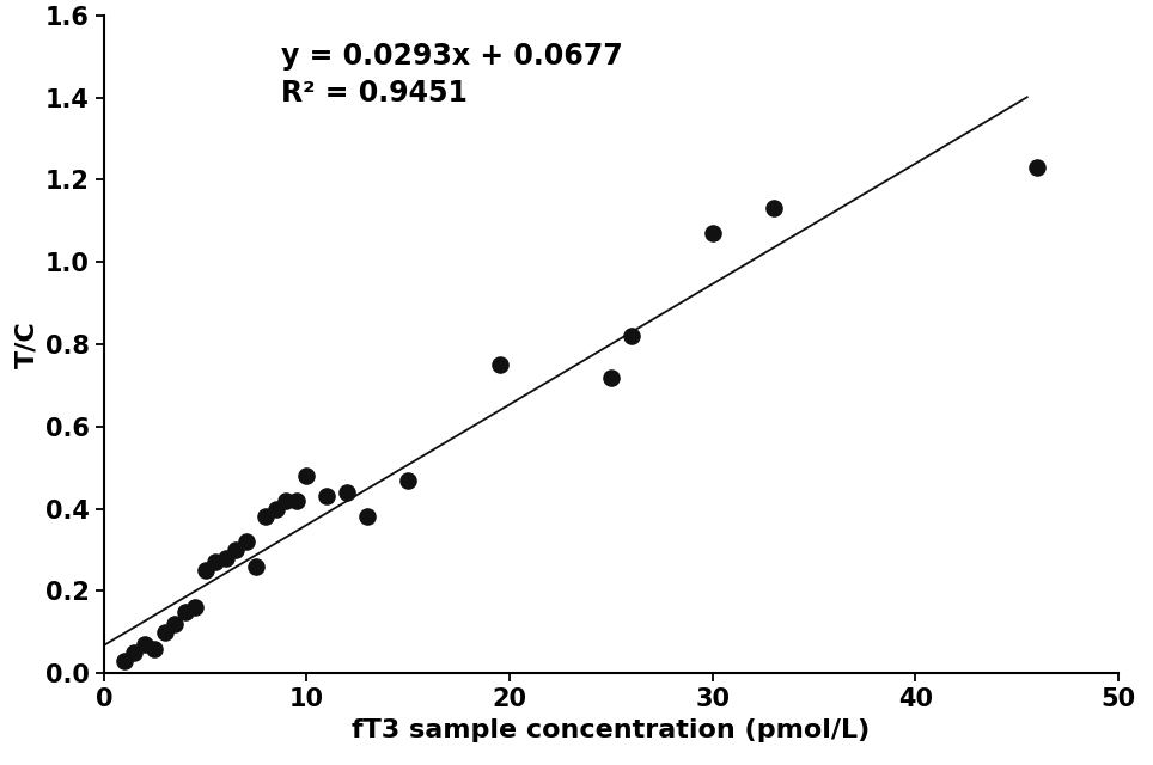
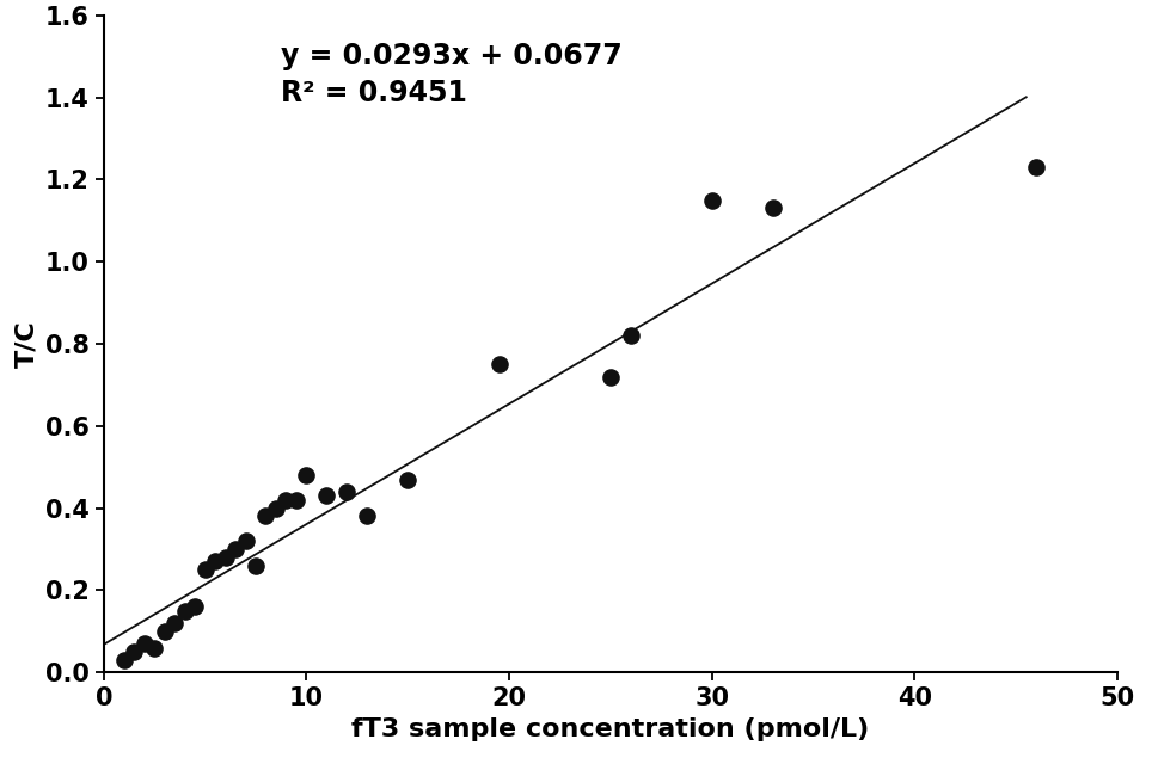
30: 1.07 -> 1.15
